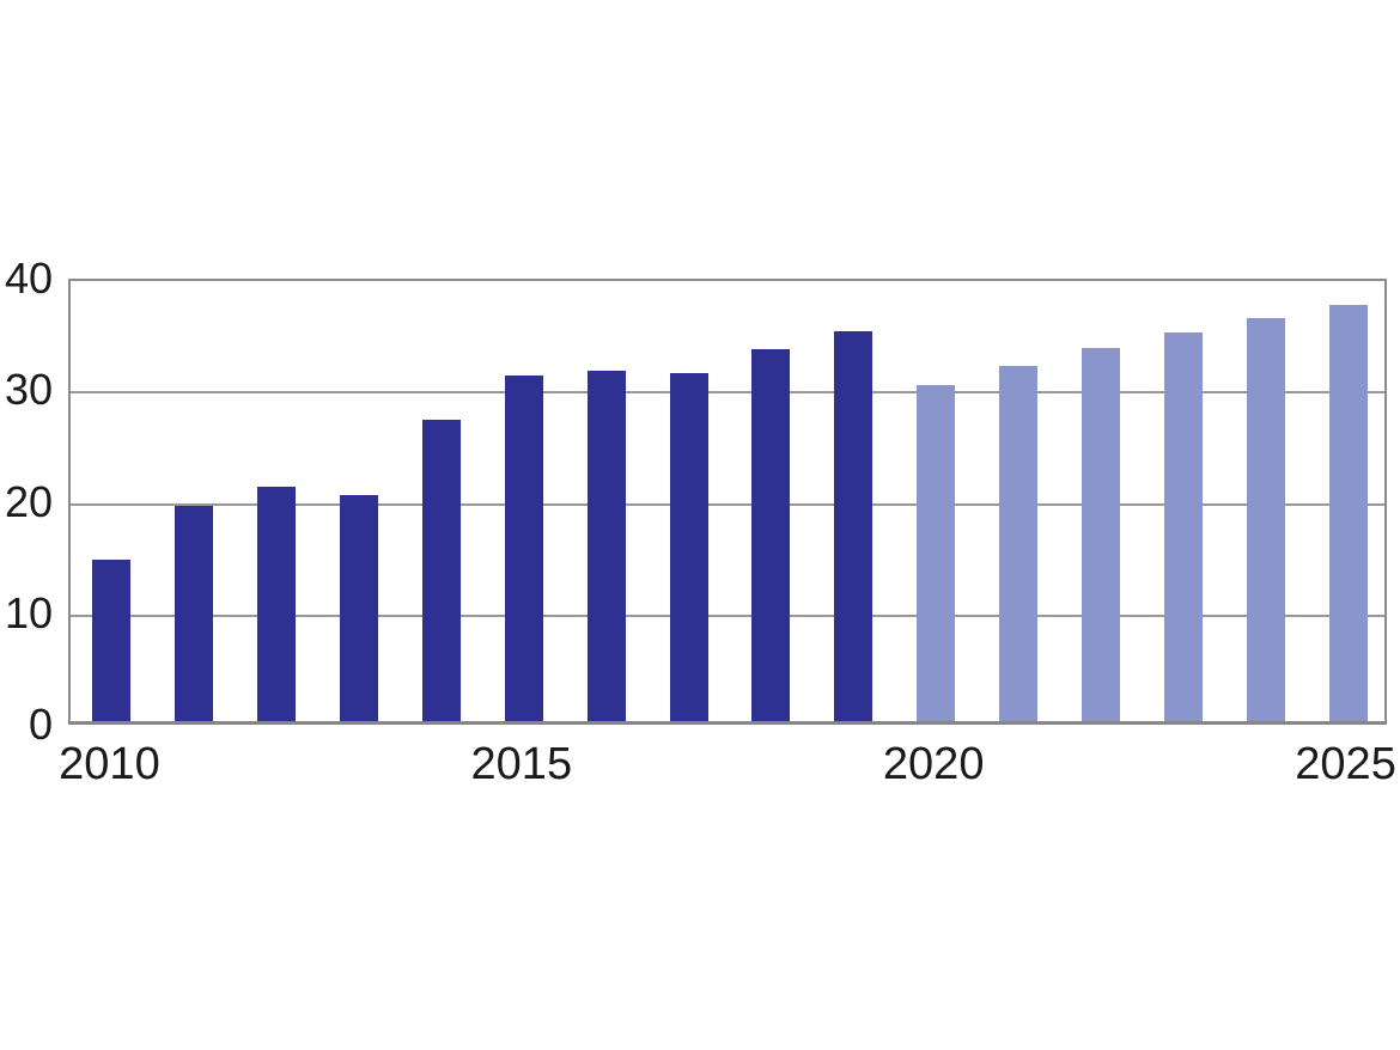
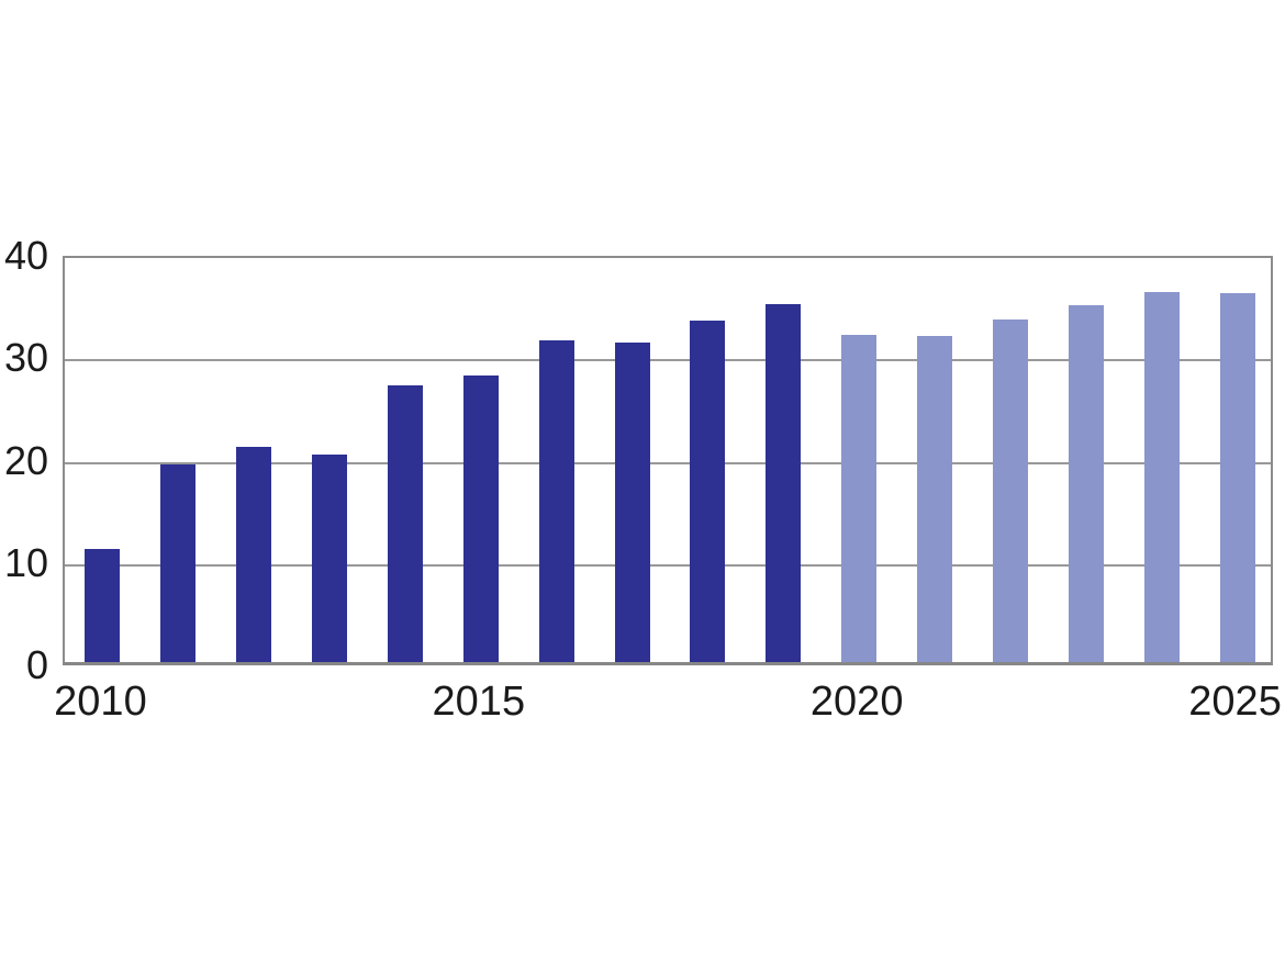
2010: 14 -> 11
2015: 31 -> 28
2020: 30 -> 32
2025: 37 -> 36
